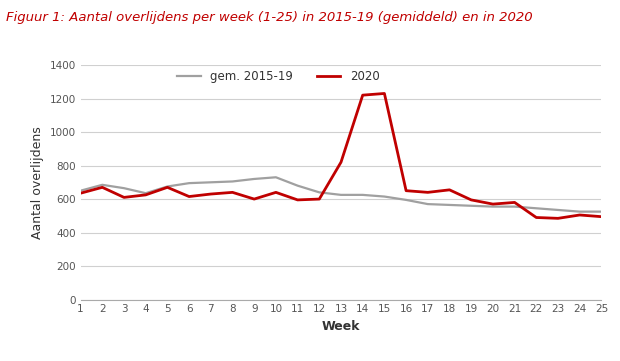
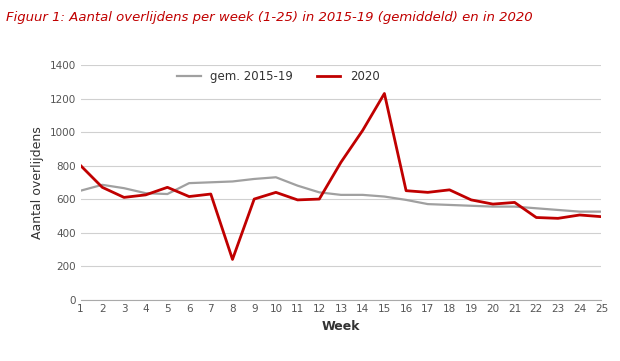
2020/1: 640 -> 800
gem. 2015-19/5: 680 -> 630
2020/8: 640 -> 240
2020/14: 1220 -> 1010
